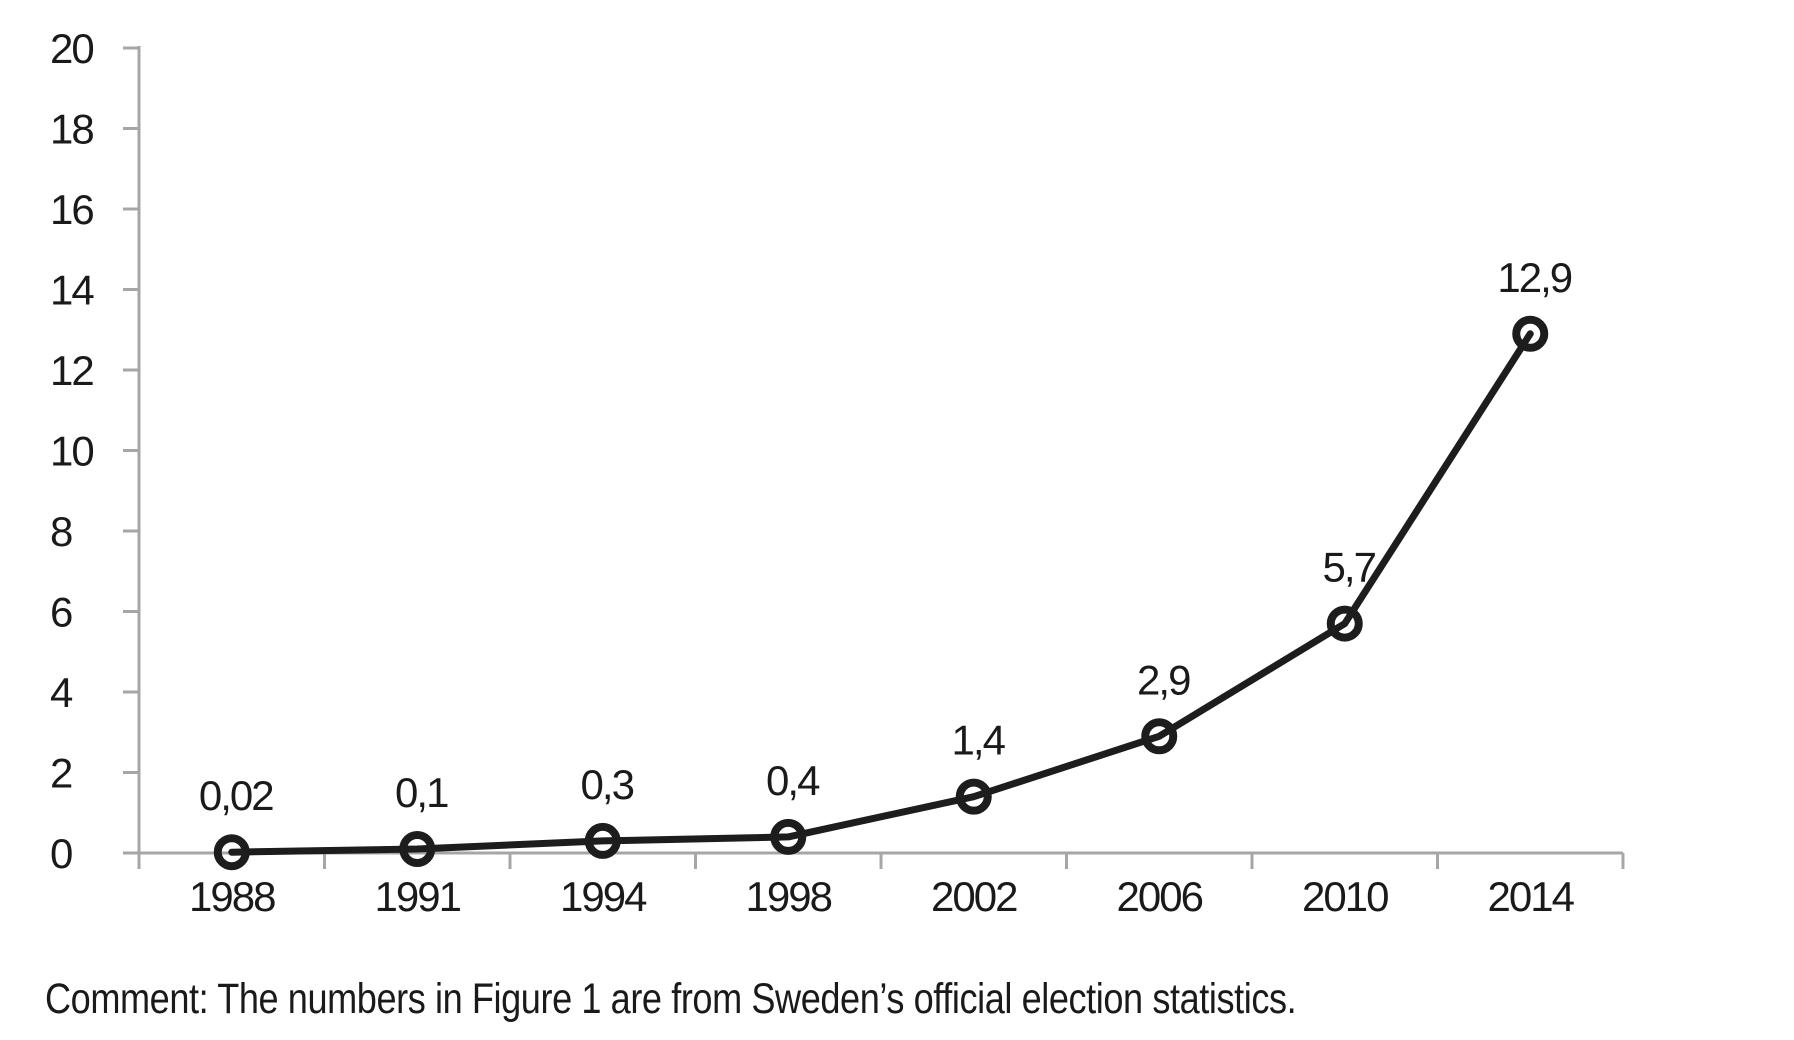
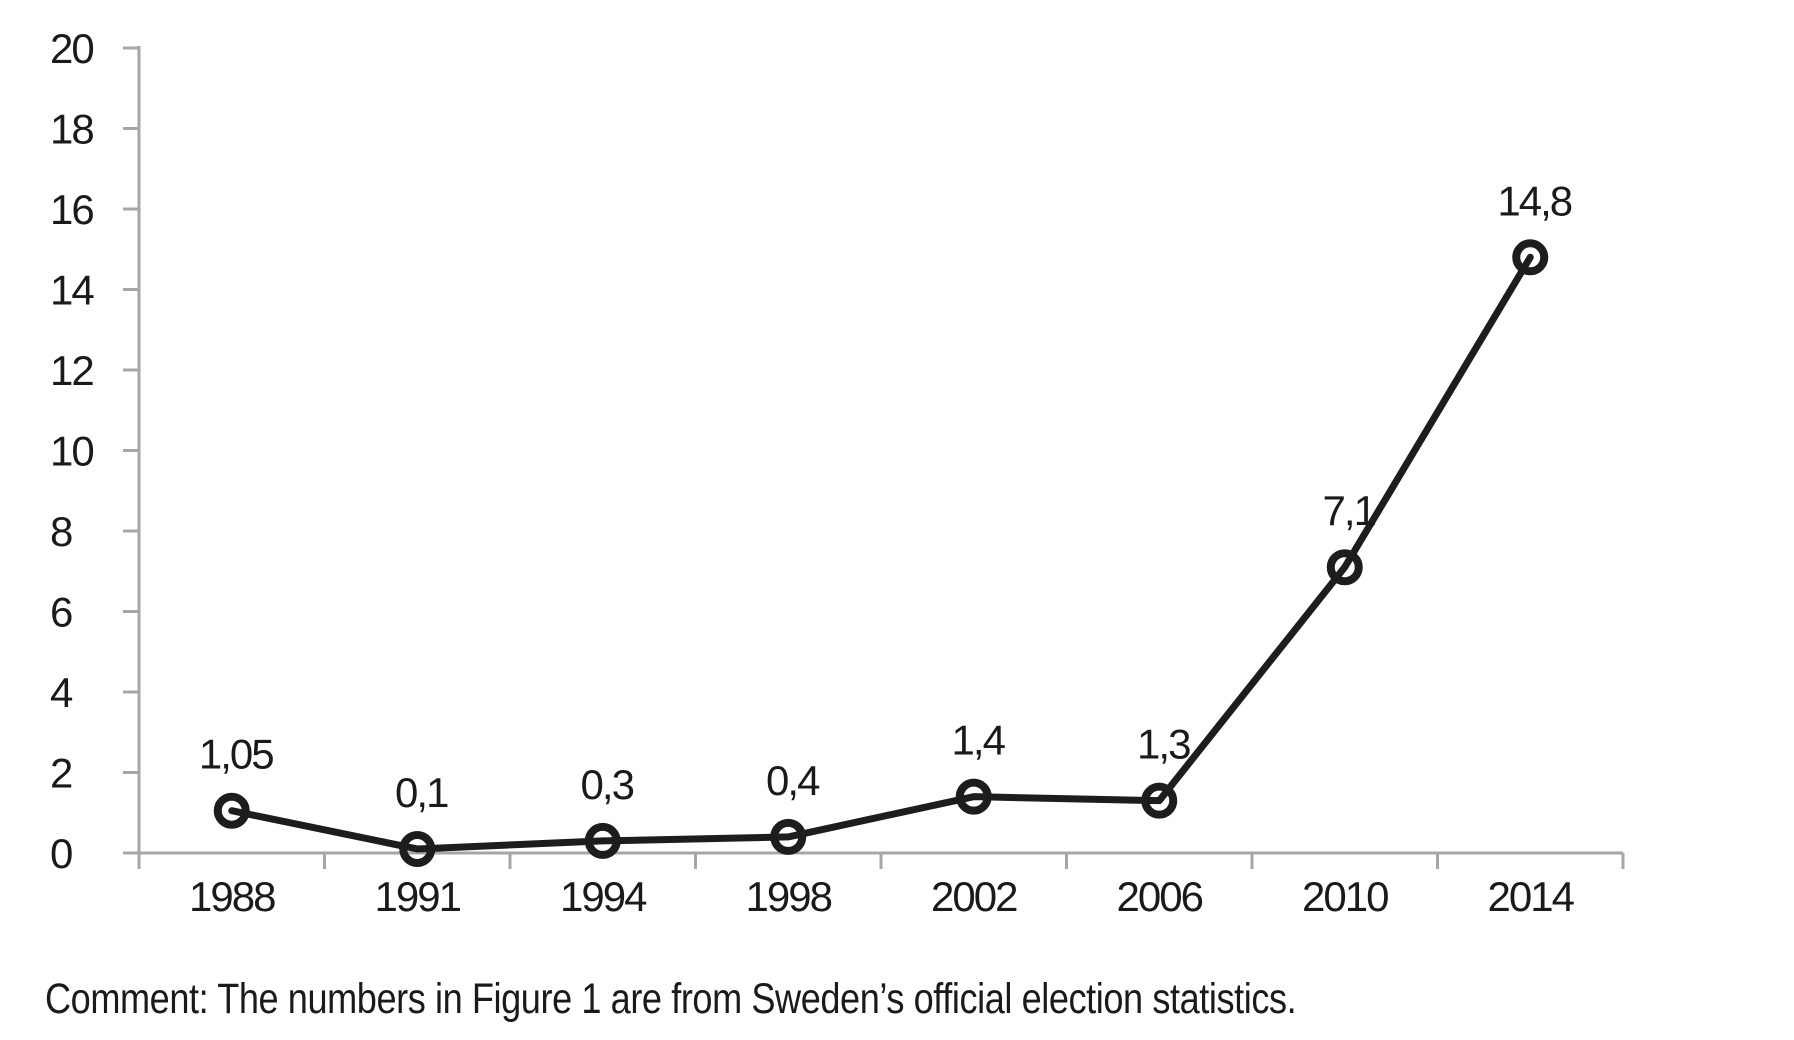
1988: 0,02 -> 1,05
2006: 2,9 -> 1,3
2010: 5,7 -> 7,1
2014: 12,9 -> 14,8
